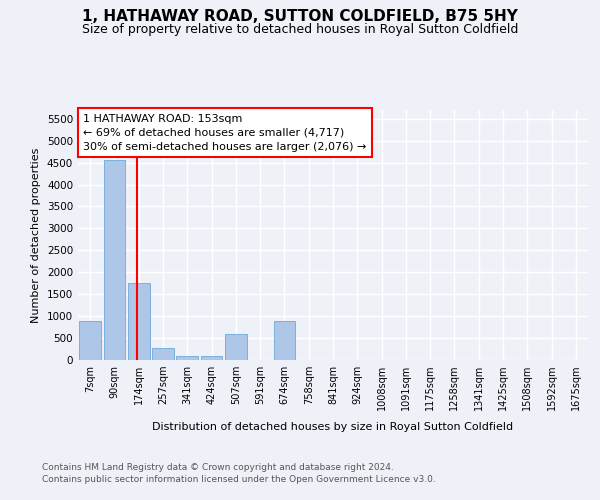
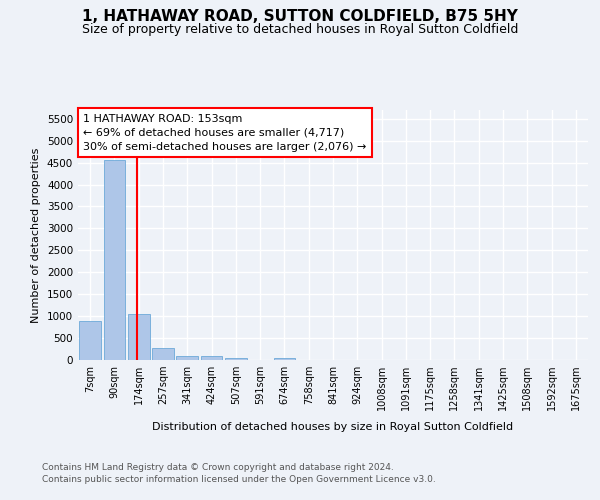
174sqm: 1750 -> 1060
507sqm: 600 -> 60
674sqm: 900 -> 50
